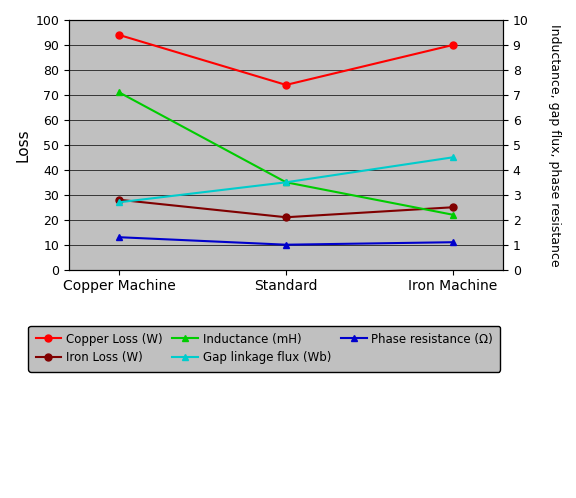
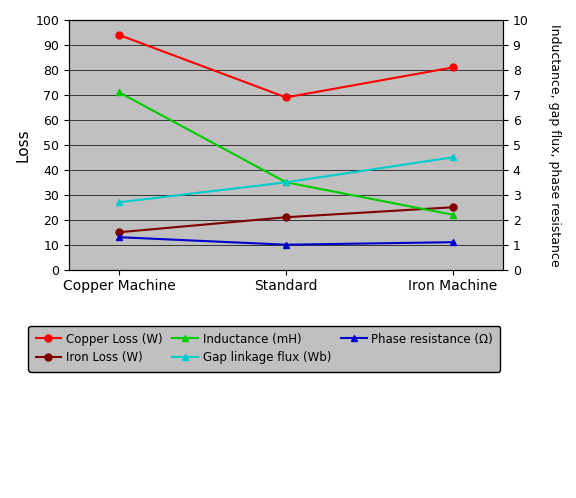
Iron Loss (W)/Copper Machine: 28 -> 15
Copper Loss (W)/Standard: 74 -> 69
Copper Loss (W)/Iron Machine: 90 -> 81
